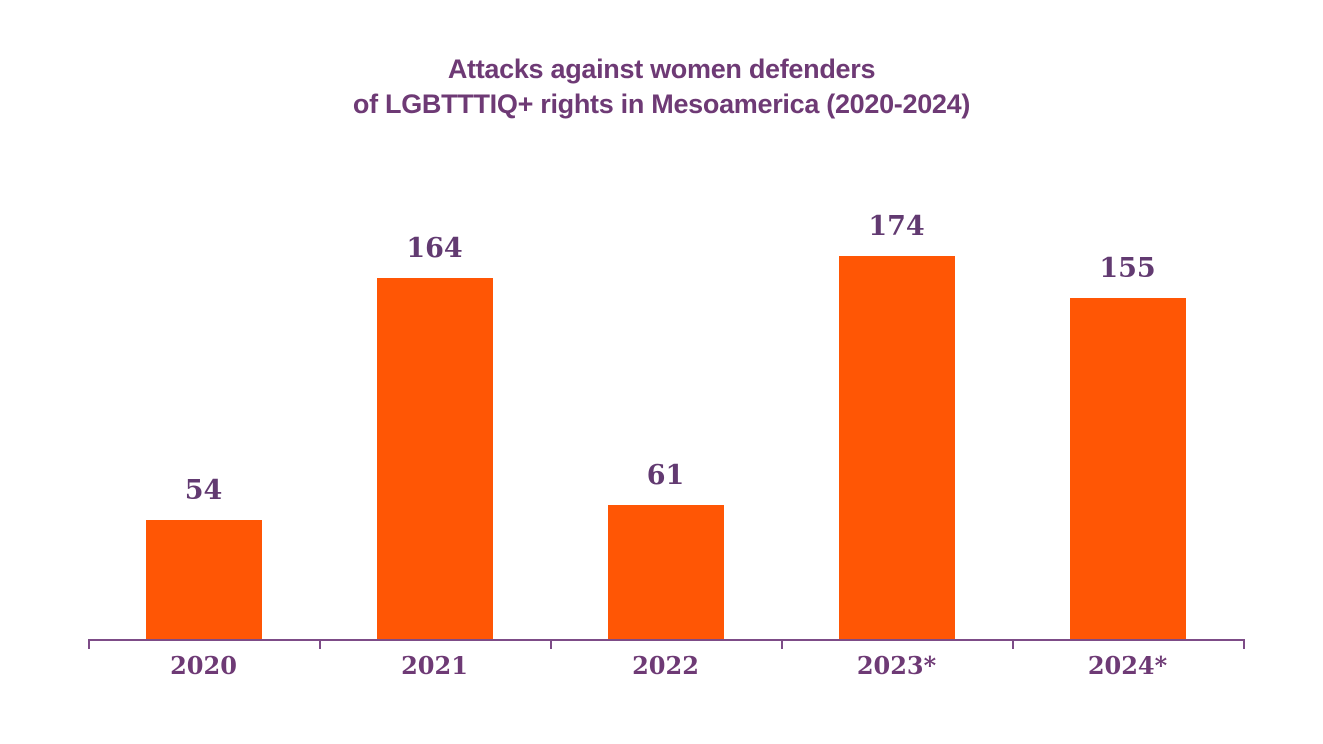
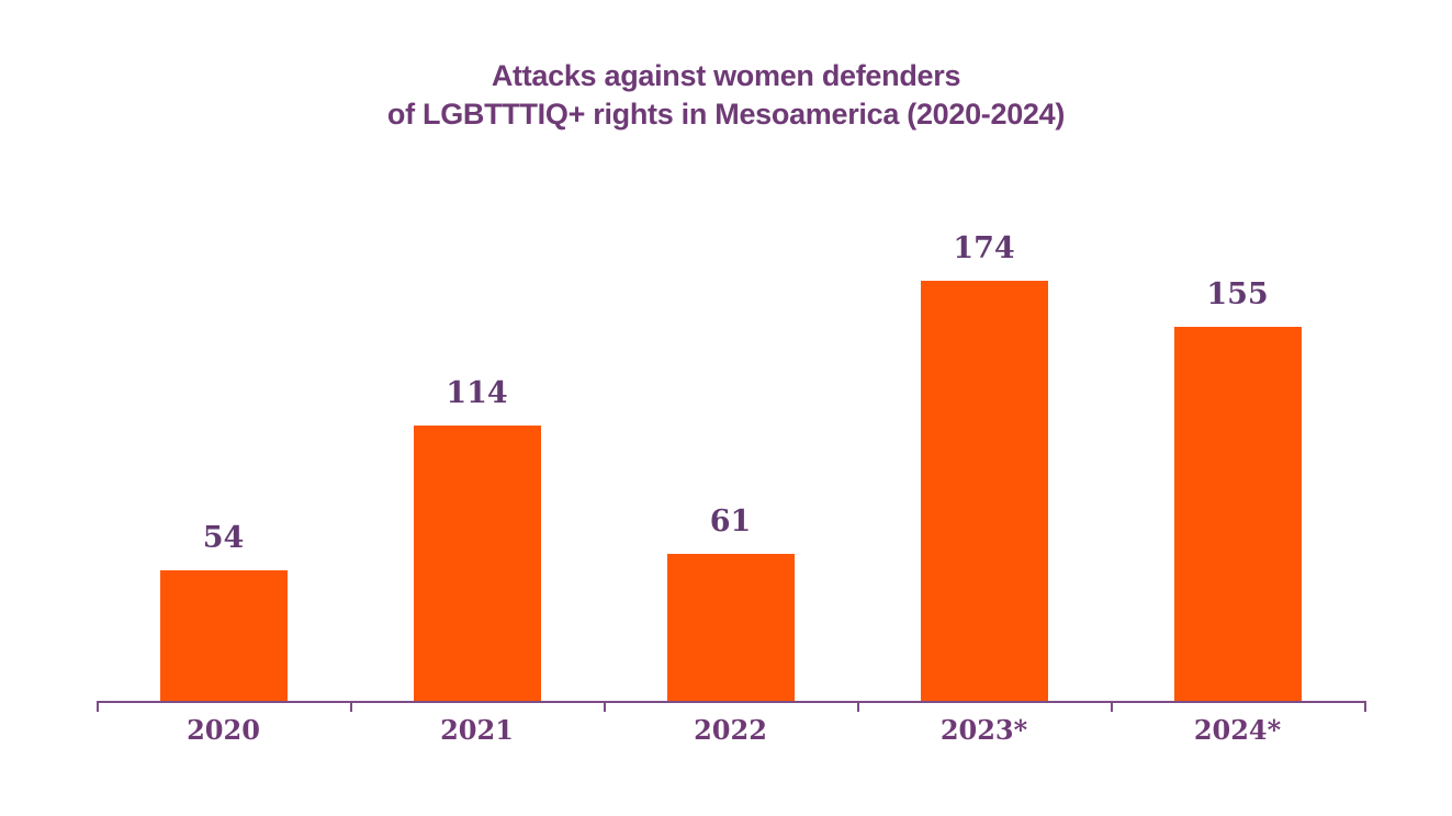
2021: 164 -> 114
